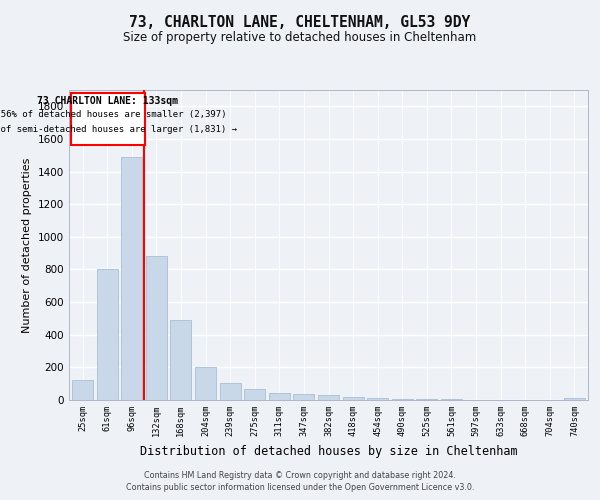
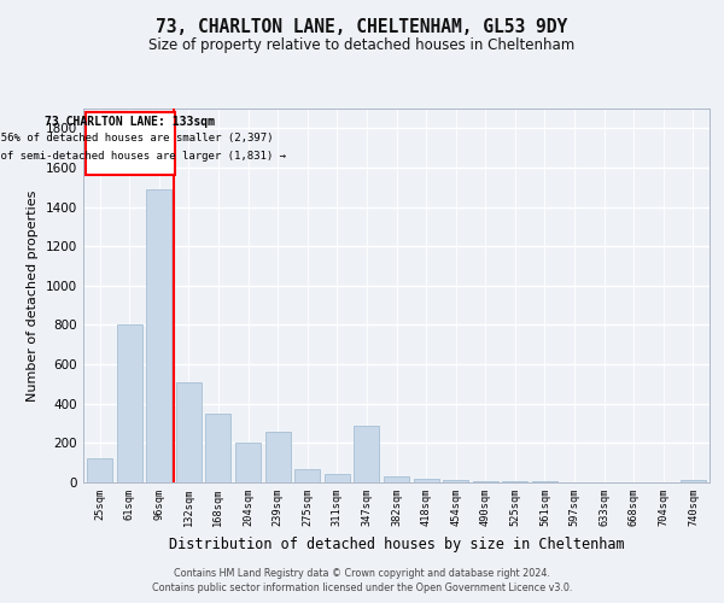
132sqm: 880 -> 510
168sqm: 490 -> 350
239sqm: 100 -> 260
347sqm: 40 -> 290
